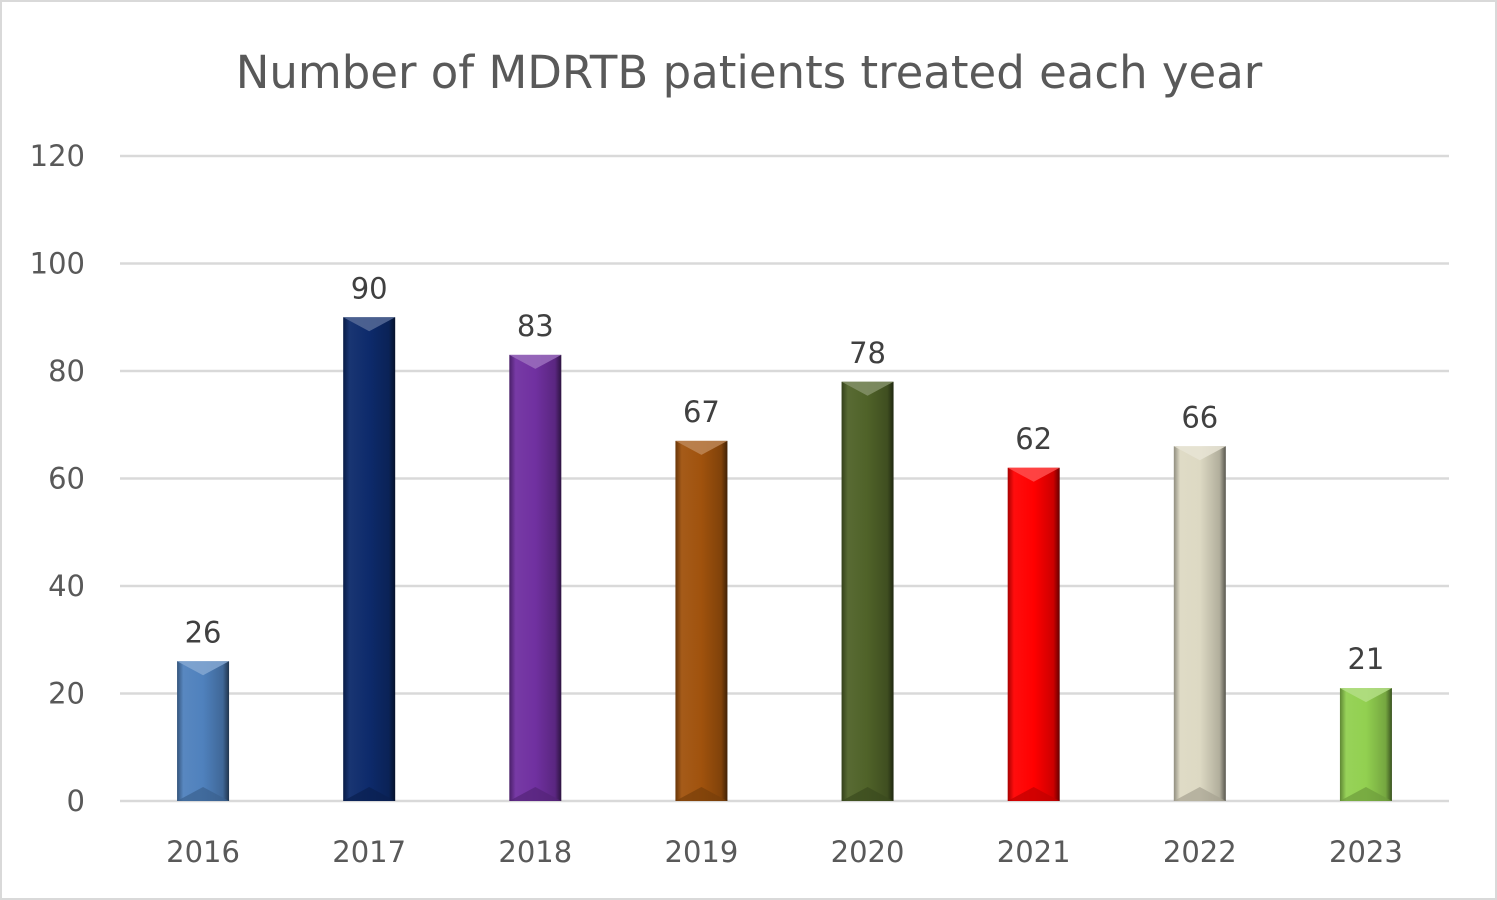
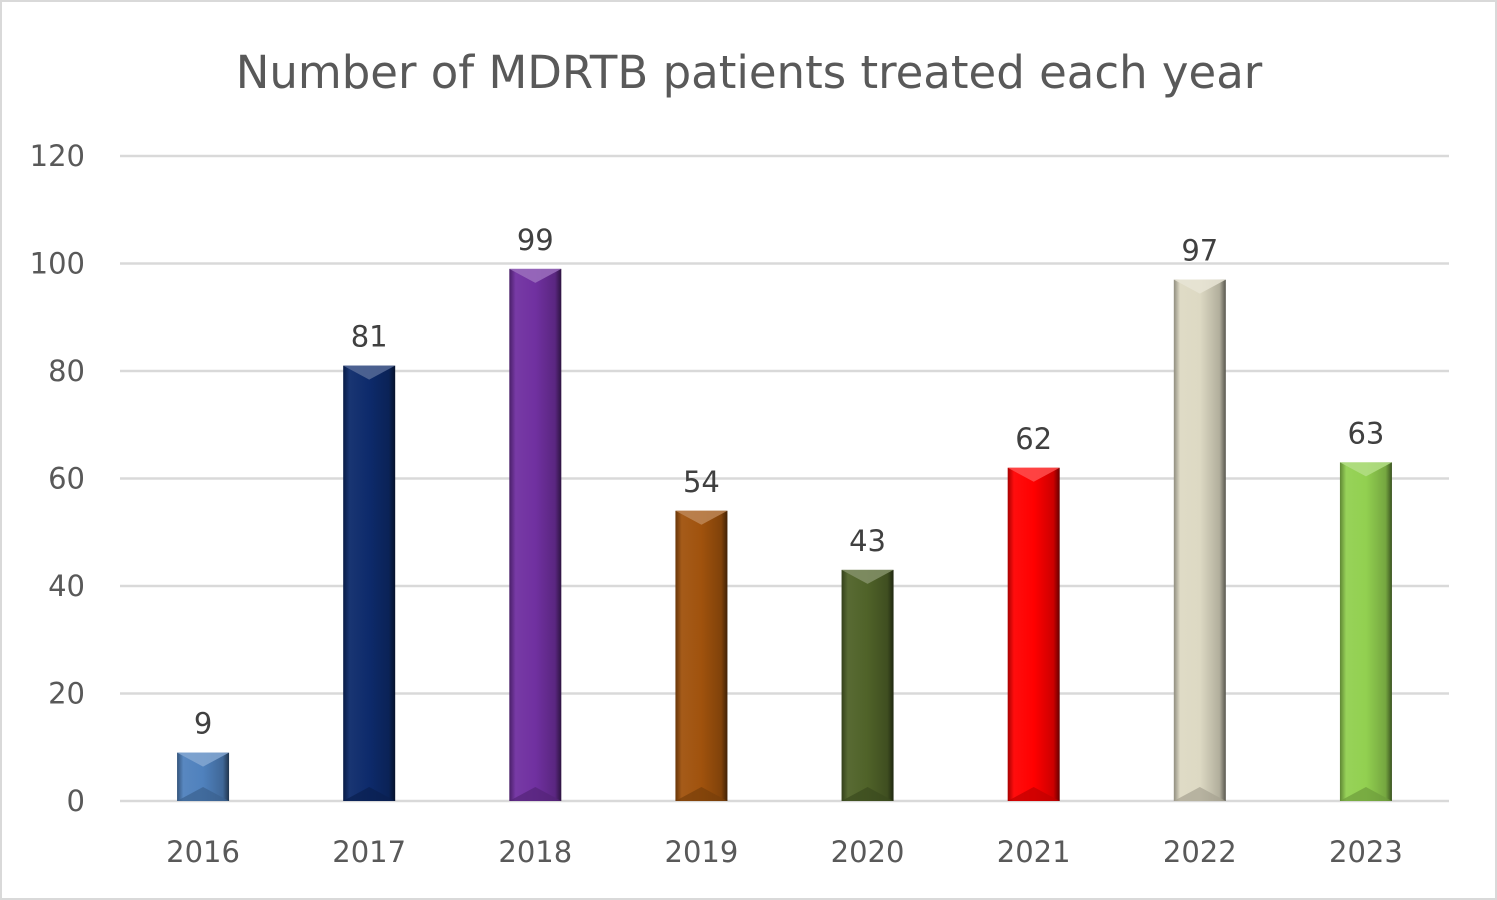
2016: 26 -> 9
2017: 90 -> 81
2018: 83 -> 99
2019: 67 -> 54
2020: 78 -> 43
2022: 66 -> 97
2023: 21 -> 63
